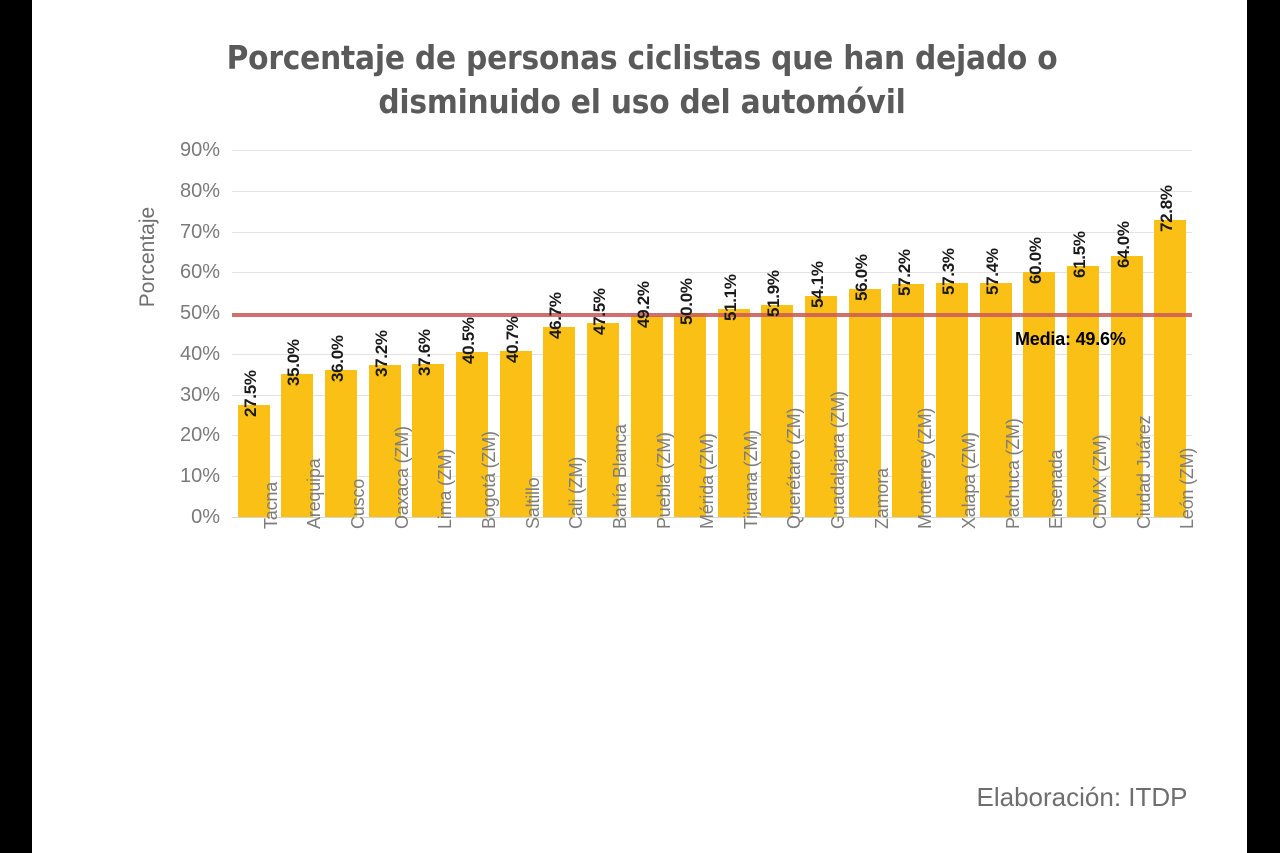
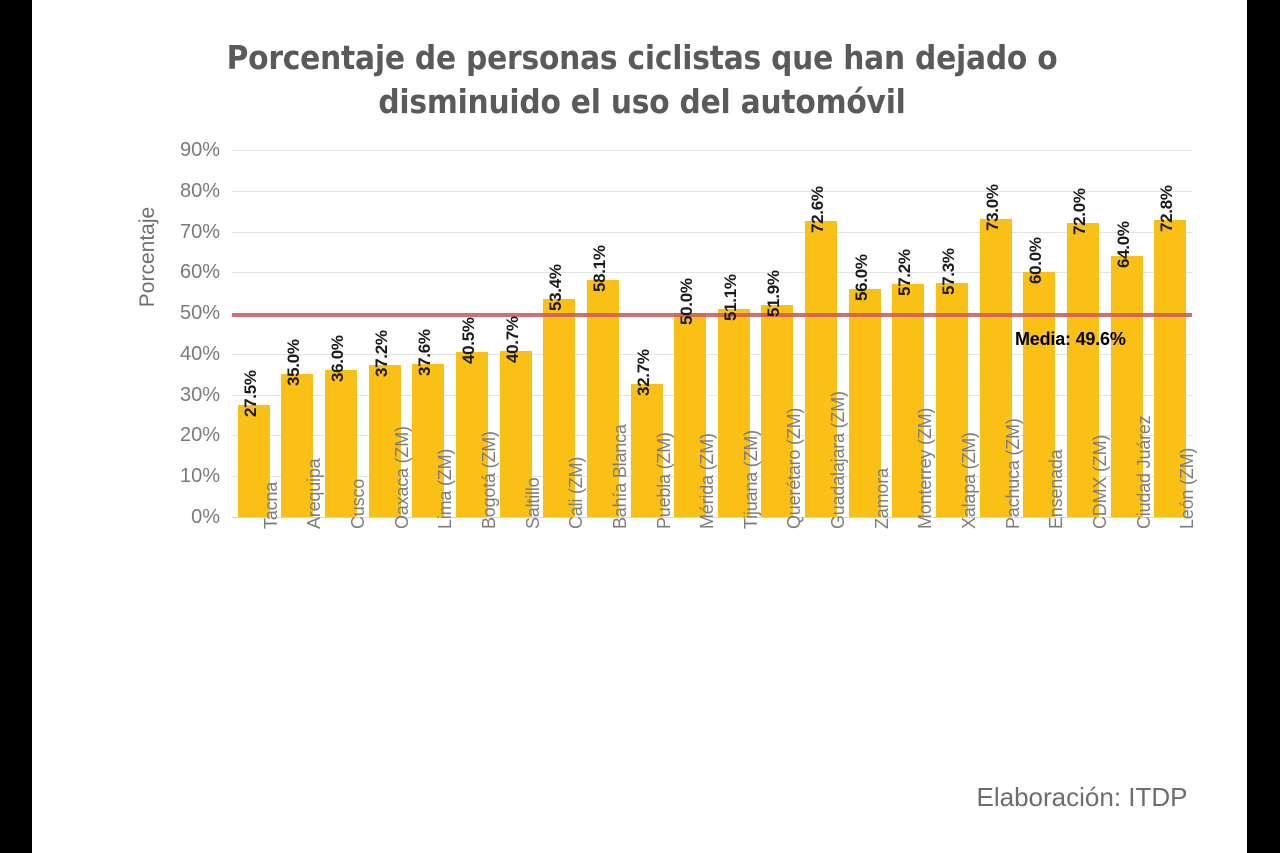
Cali (ZM): 46.7% -> 53.4%
Bahía Blanca: 47.5% -> 58.1%
Puebla (ZM): 49.2% -> 32.7%
Guadalajara (ZM): 54.1% -> 72.6%
Pachuca (ZM): 57.4% -> 73.0%
CDMX (ZM): 61.5% -> 72.0%
